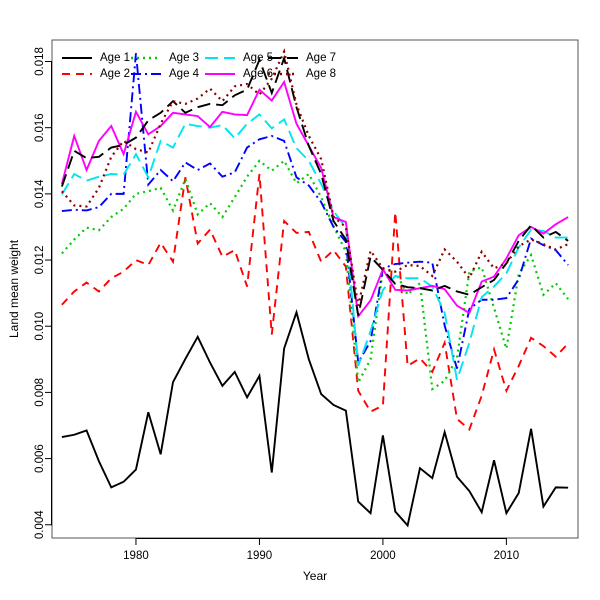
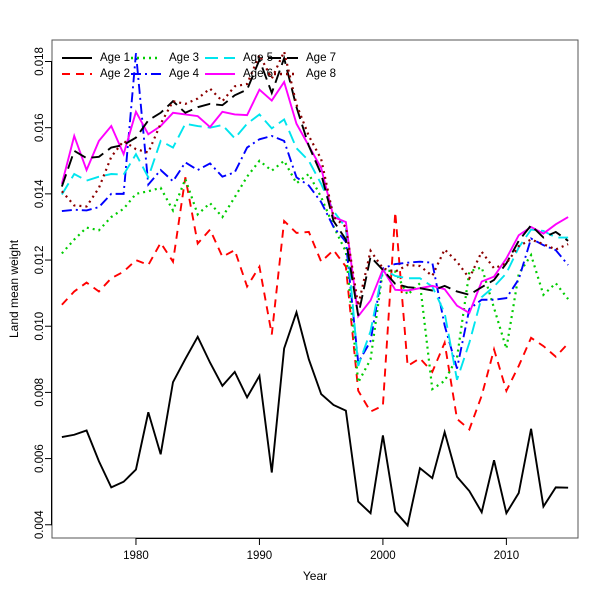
Age 2/1990: 0.0146 -> 0.0118
Age 8/1990: 0.0170 -> 0.0182
Age 5/2000: 0.0111 -> 0.0117
